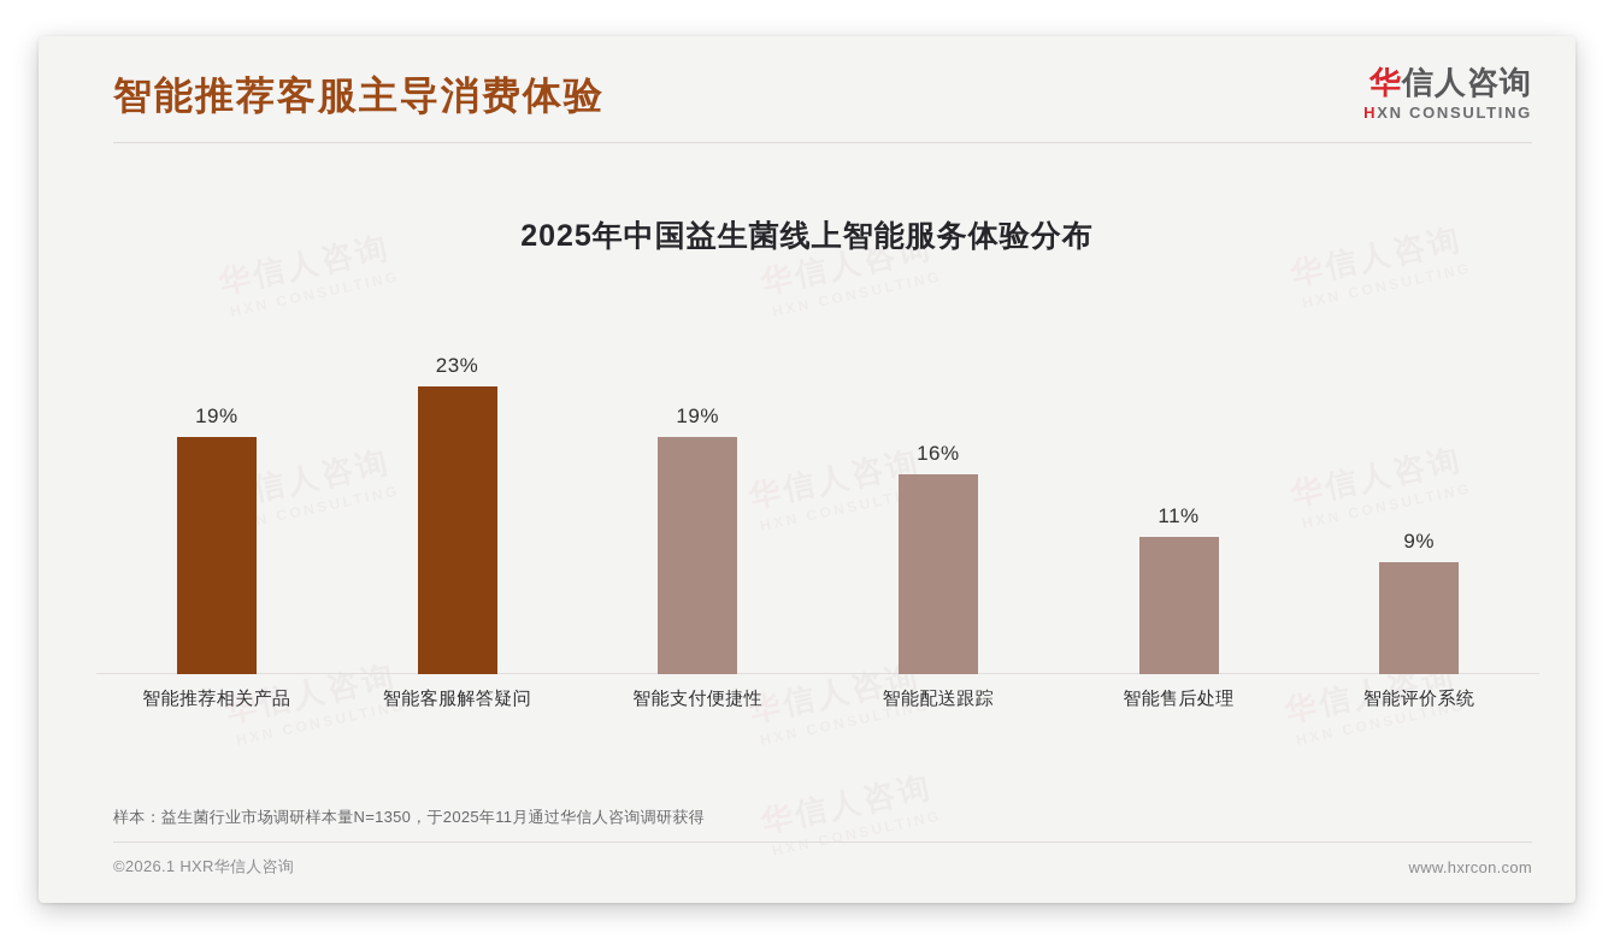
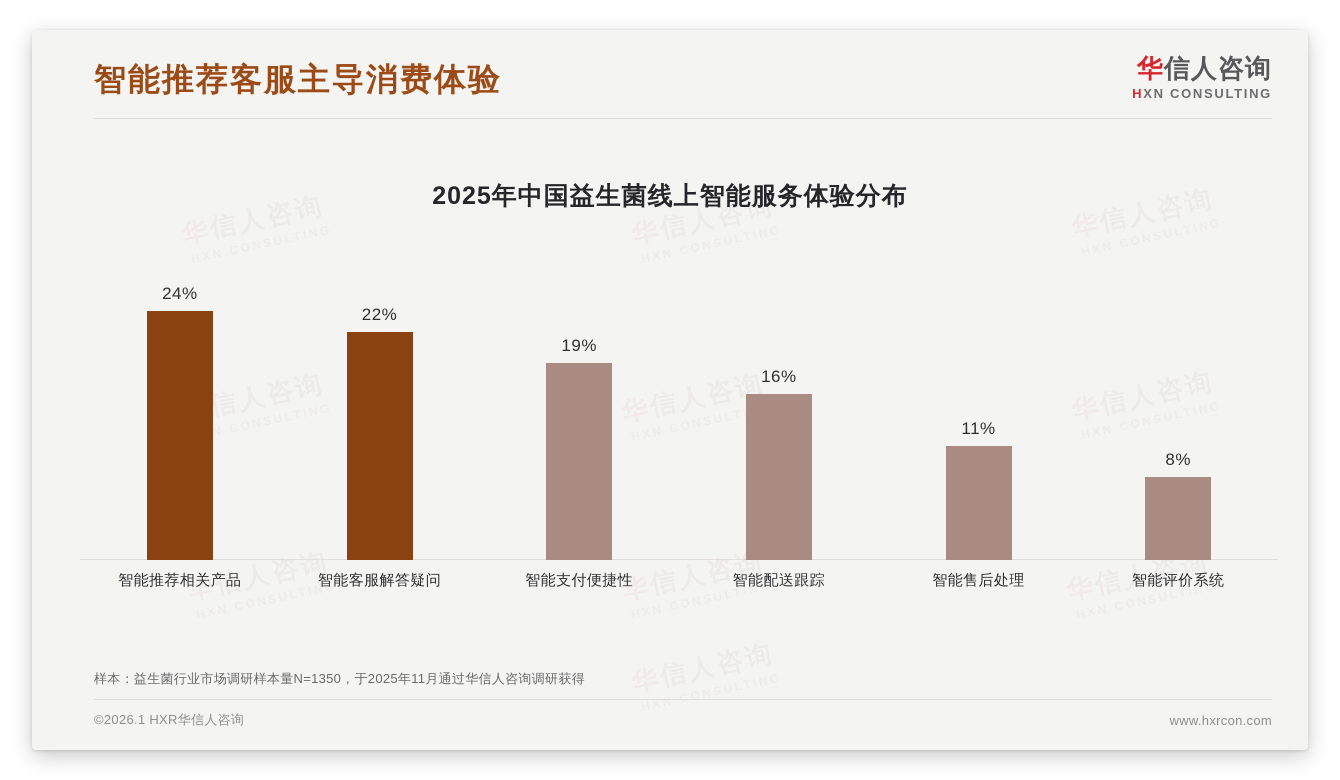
智能推荐相关产品: 19% -> 24%
智能客服解答疑问: 23% -> 22%
智能评价系统: 9% -> 8%
